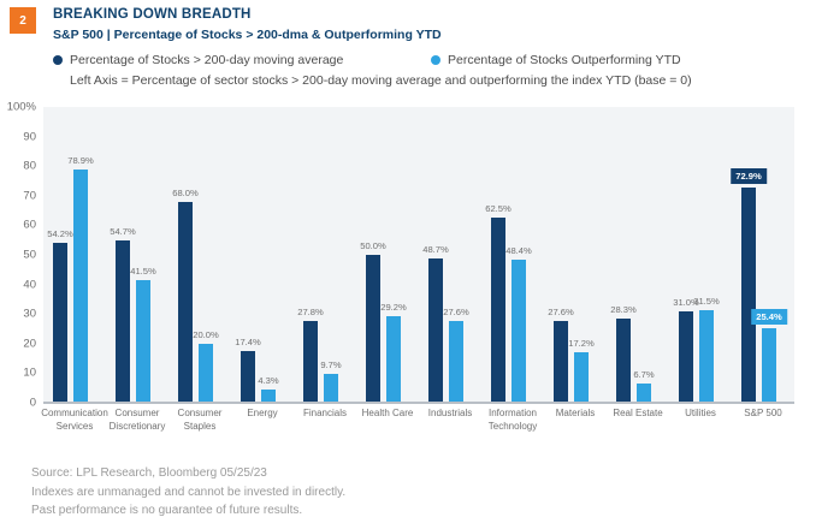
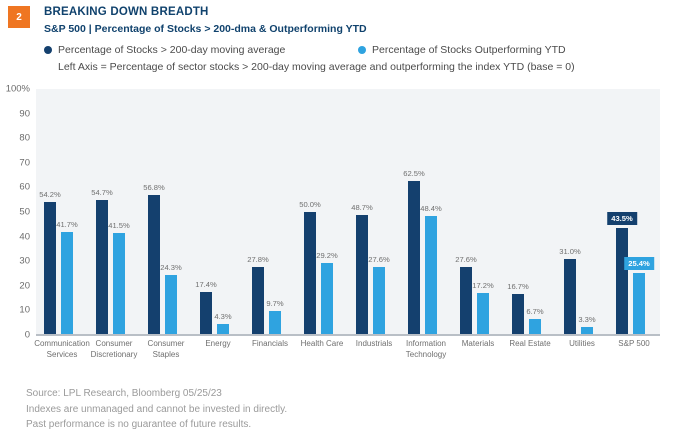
Percentage of Stocks Outperforming YTD/Communication Services: 78.9% -> 41.7%
Percentage of Stocks > 200-day moving average/Consumer Staples: 68.0% -> 56.8%
Percentage of Stocks Outperforming YTD/Consumer Staples: 20.0% -> 24.3%
Percentage of Stocks > 200-day moving average/Real Estate: 28.3% -> 16.7%
Percentage of Stocks Outperforming YTD/Utilities: 31.5% -> 3.3%
Percentage of Stocks > 200-day moving average/S&P 500: 72.9% -> 43.5%
